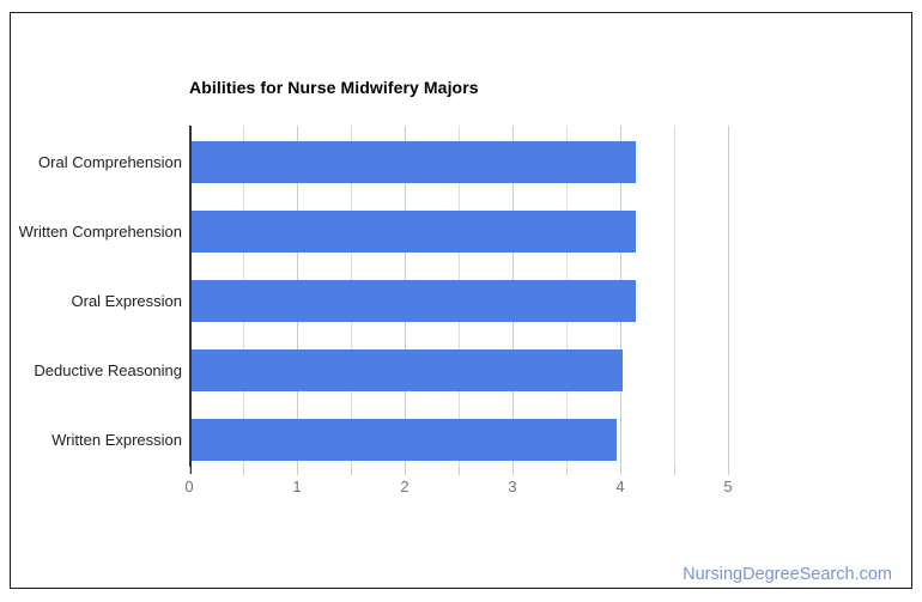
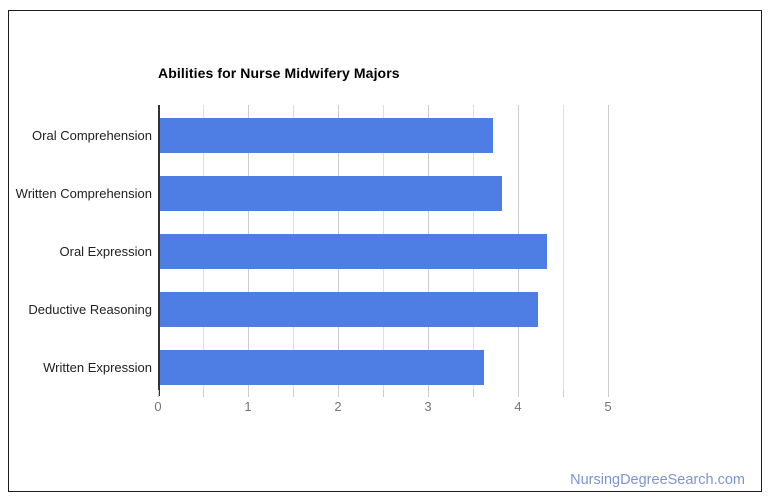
Oral Comprehension: 4.1 -> 3.7
Written Comprehension: 4.1 -> 3.8
Oral Expression: 4.1 -> 4.3
Deductive Reasoning: 4.0 -> 4.2
Written Expression: 3.9 -> 3.6
